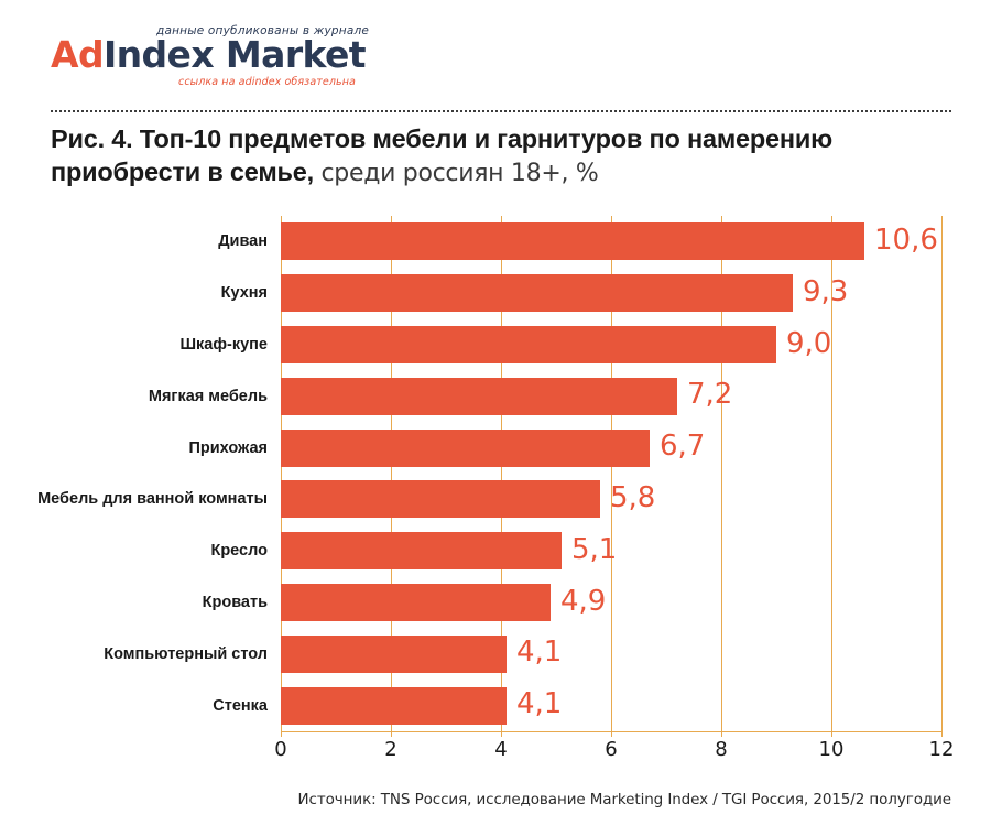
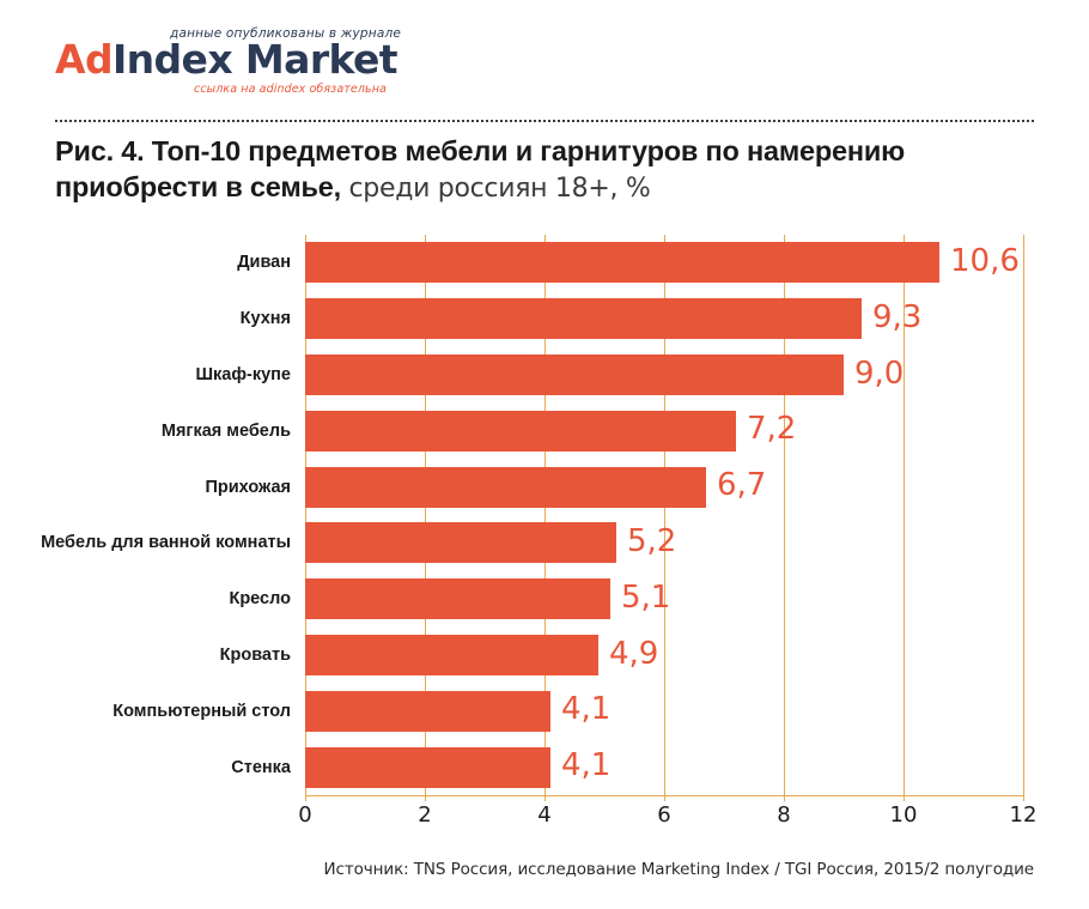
Мебель для ванной комнаты: 5,8 -> 5,2
